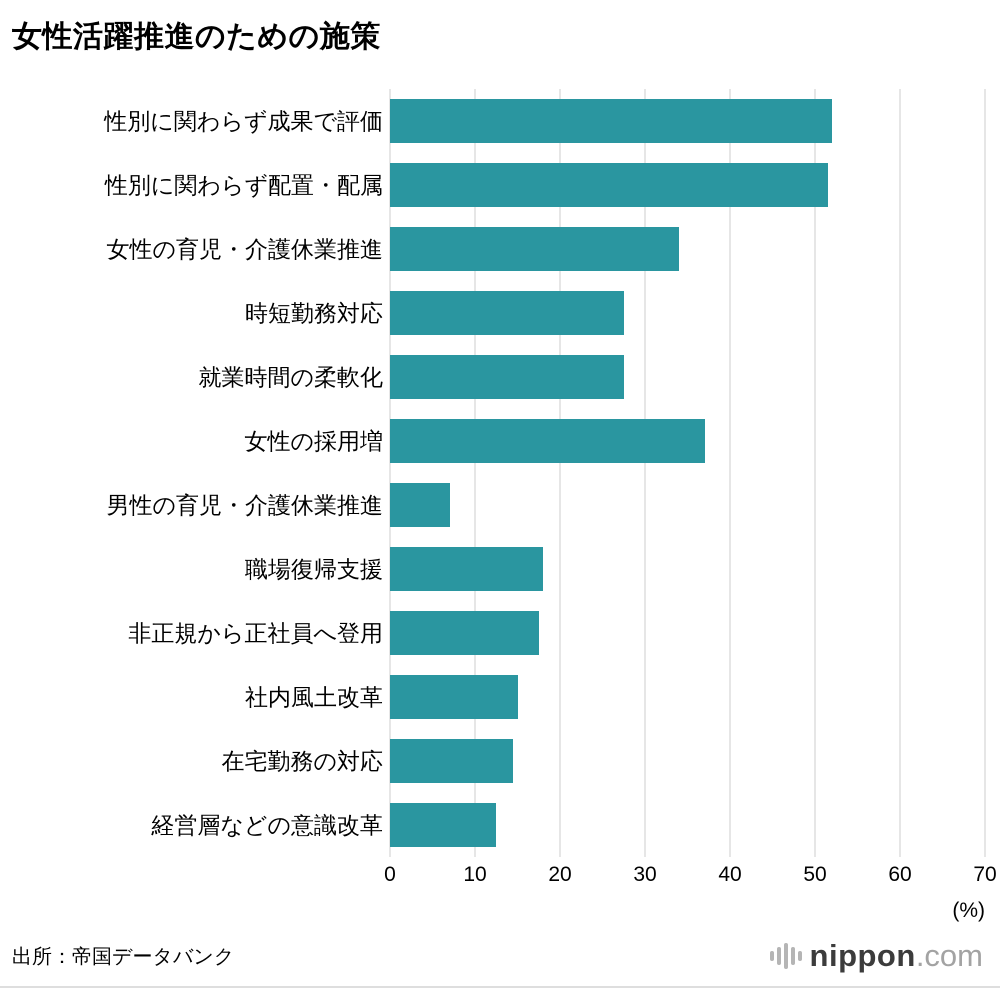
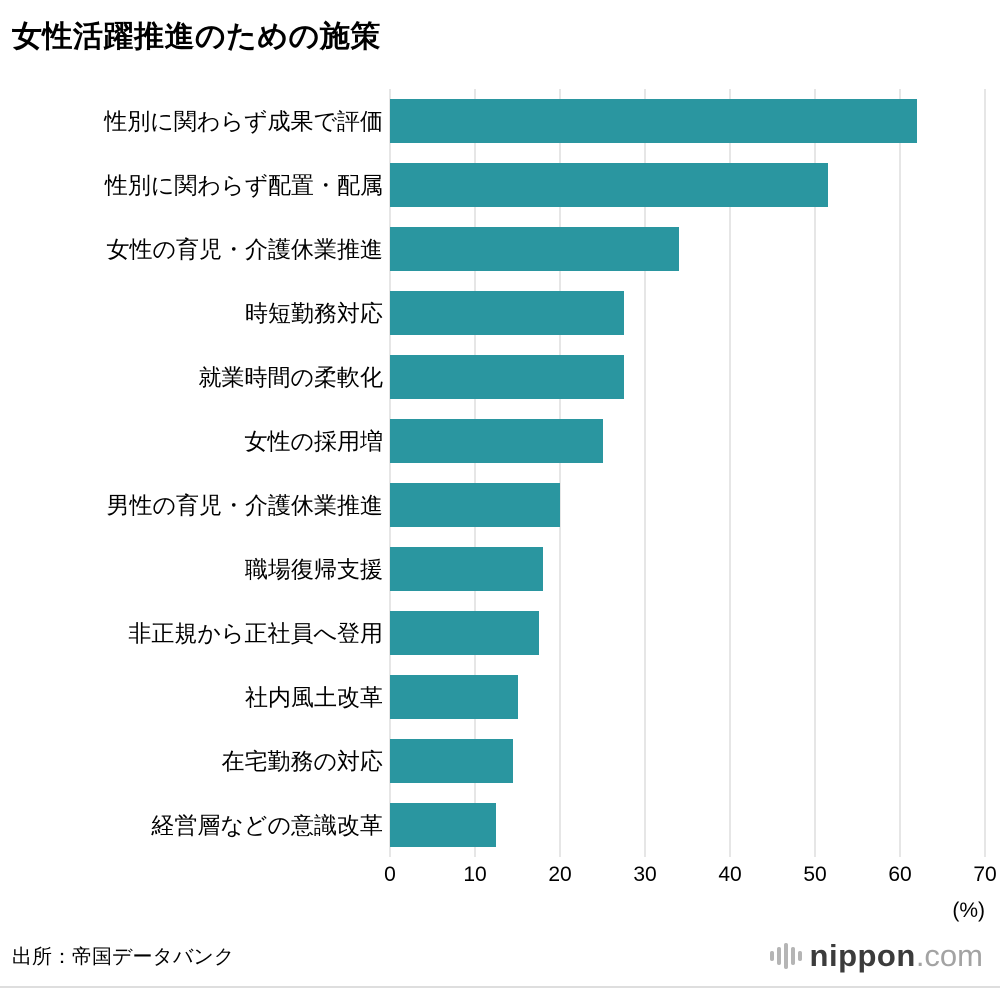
性別に関わらず成果で評価: 52 -> 62
女性の採用増: 37 -> 25
男性の育児・介護休業推進: 7 -> 20
